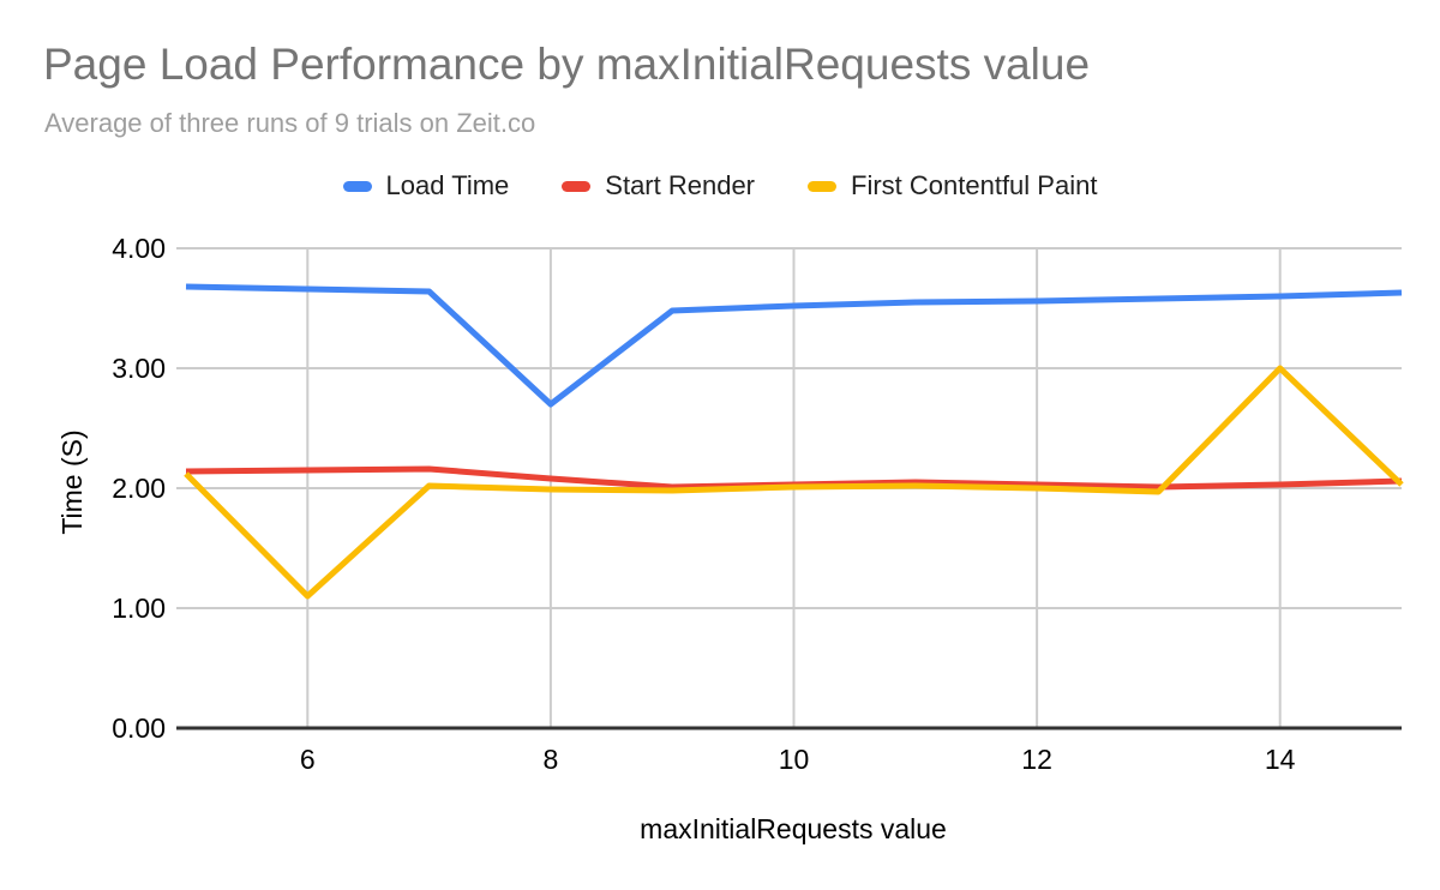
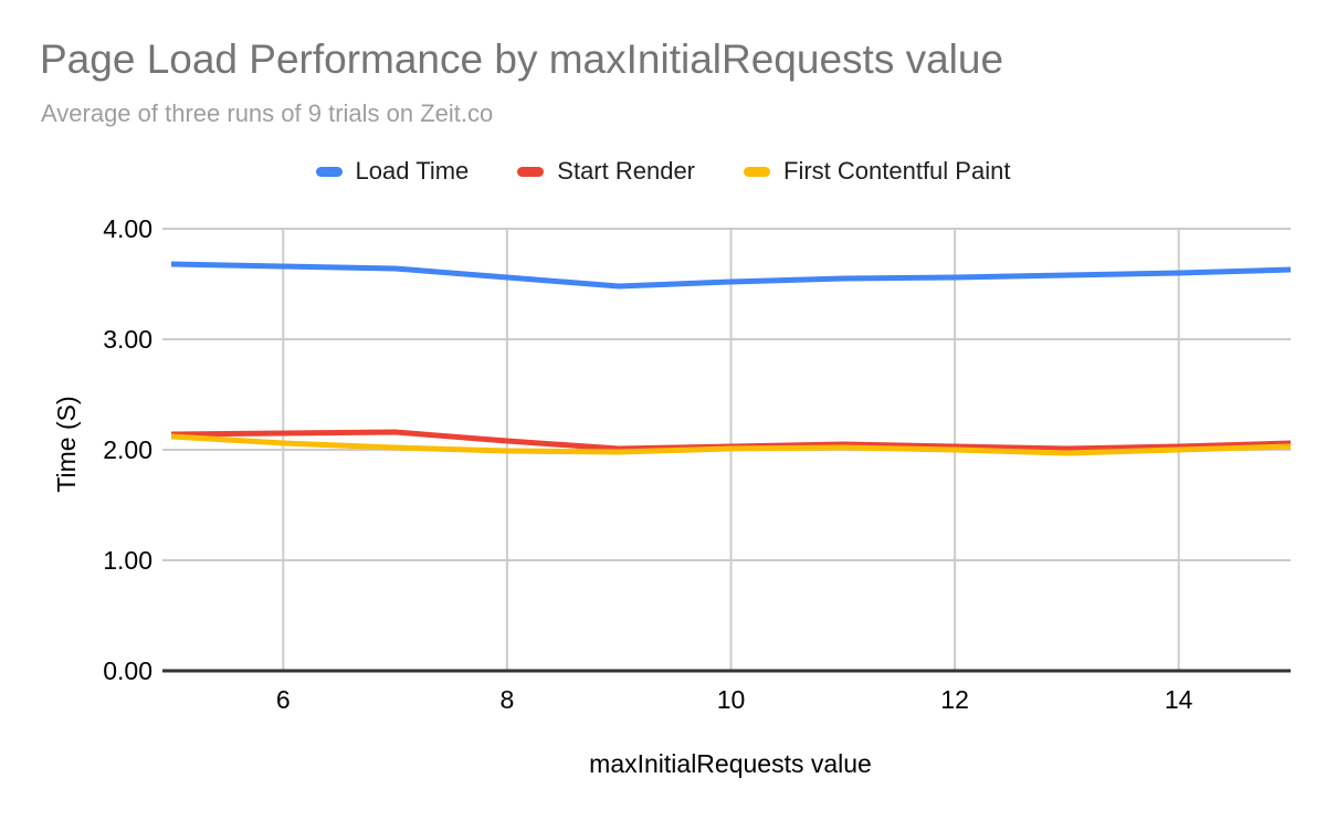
First Contentful Paint/6: 1.1 -> 2.1
Load Time/8: 2.7 -> 3.6
First Contentful Paint/14: 3.0 -> 2.0
